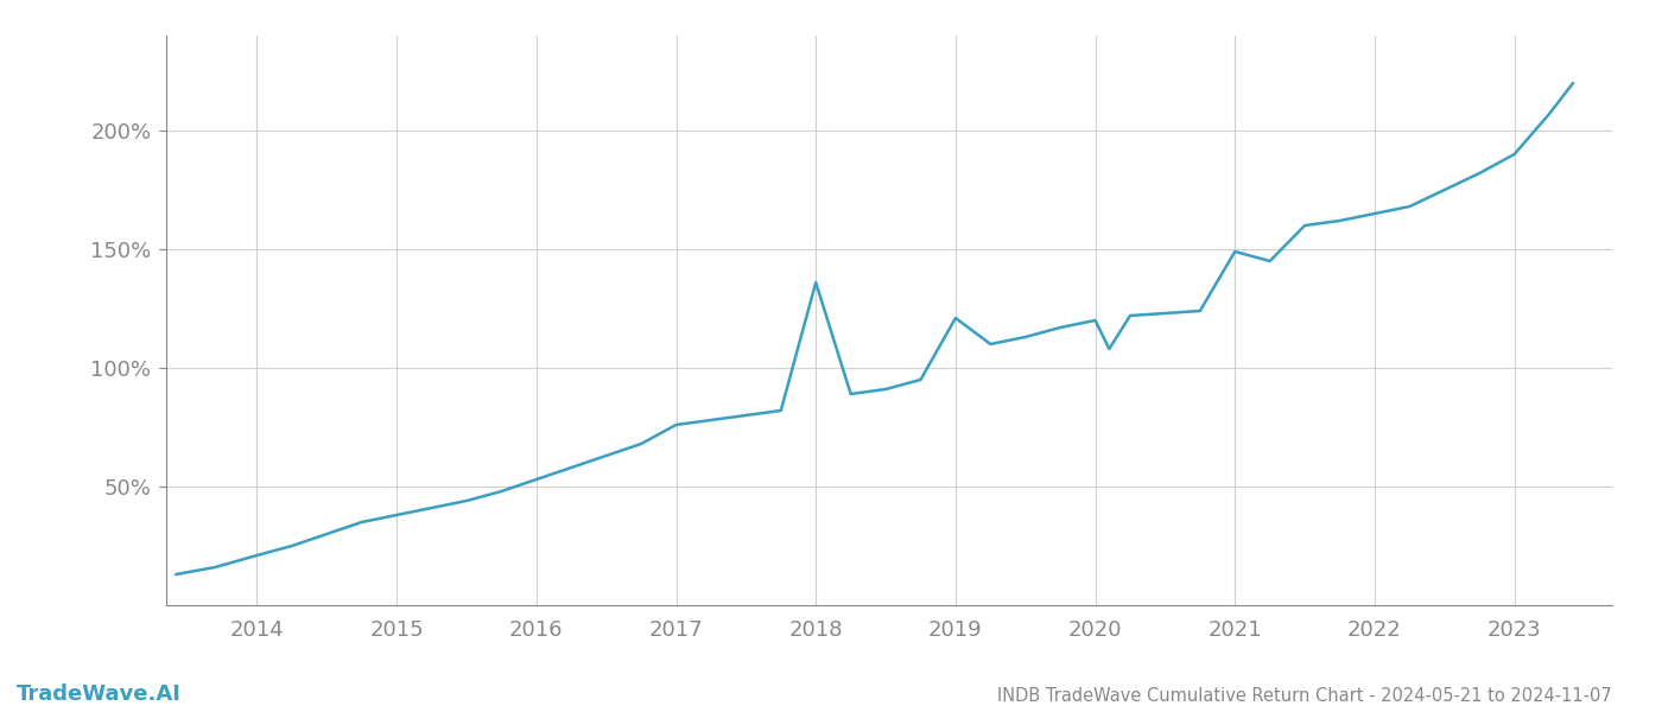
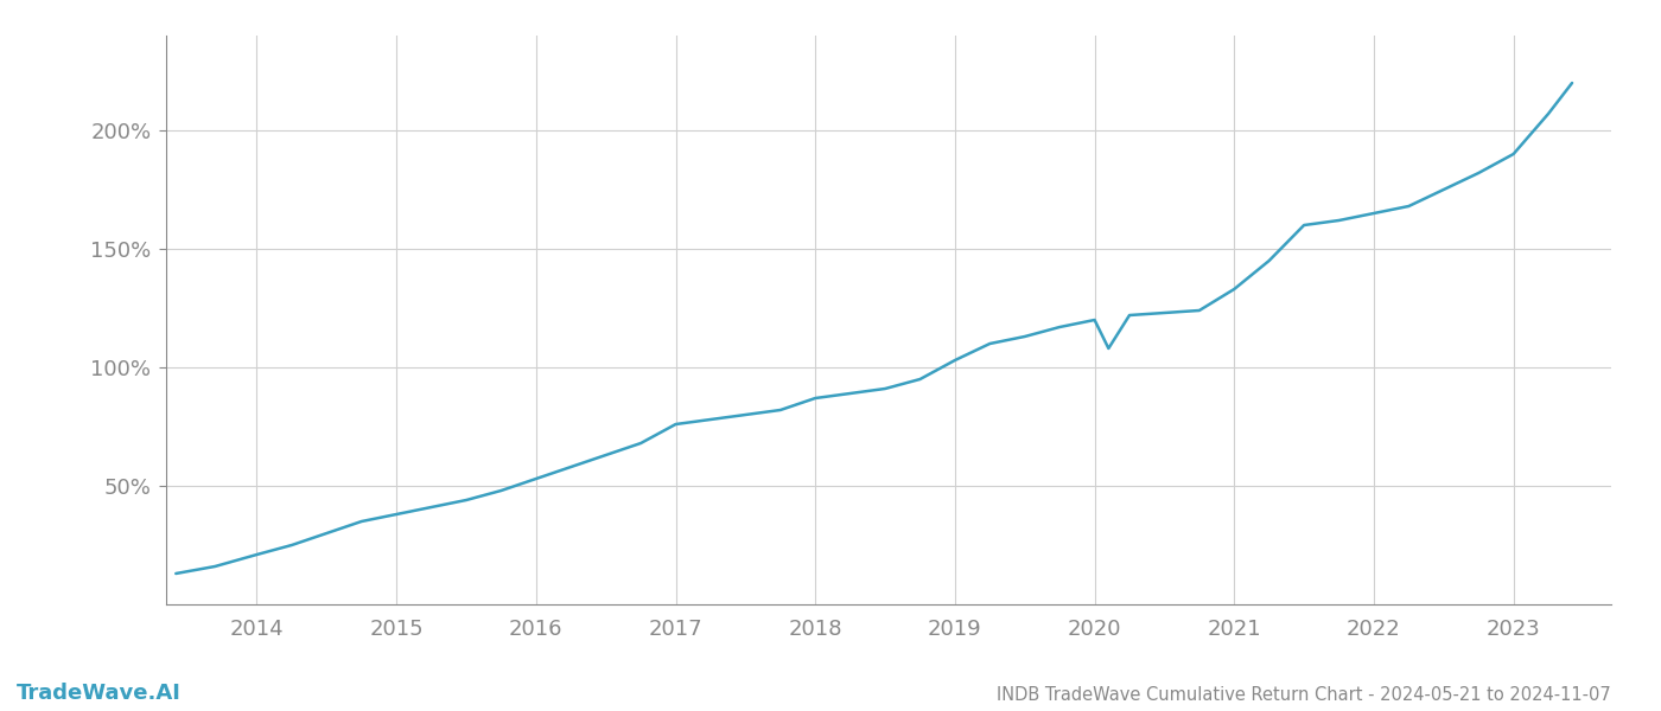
2018: 136% -> 87%
2019: 121% -> 103%
2021: 149% -> 133%
